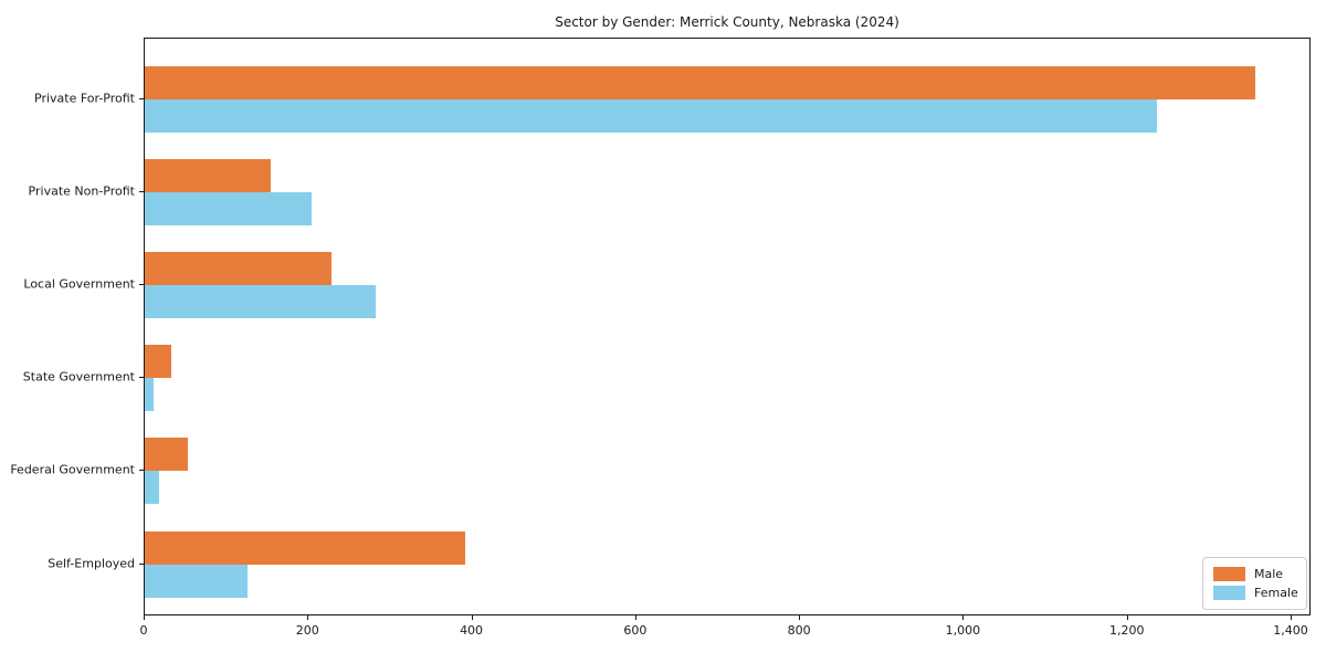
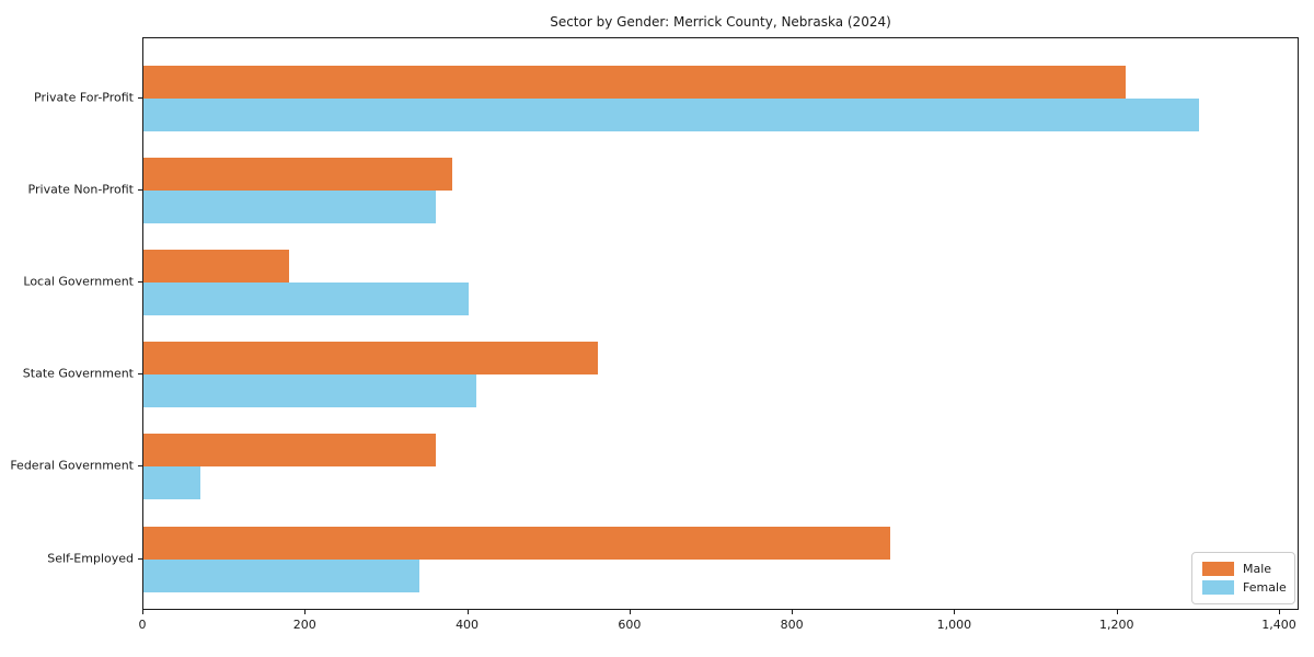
Male/Private For-Profit: 1360 -> 1210
Female/Private For-Profit: 1240 -> 1300
Male/Private Non-Profit: 150 -> 380
Female/Private Non-Profit: 200 -> 360
Male/Local Government: 230 -> 180
Female/Local Government: 280 -> 400
Male/State Government: 30 -> 560
Female/State Government: 10 -> 410
Male/Federal Government: 50 -> 360
Female/Federal Government: 20 -> 70
Male/Self-Employed: 390 -> 920
Female/Self-Employed: 130 -> 340
